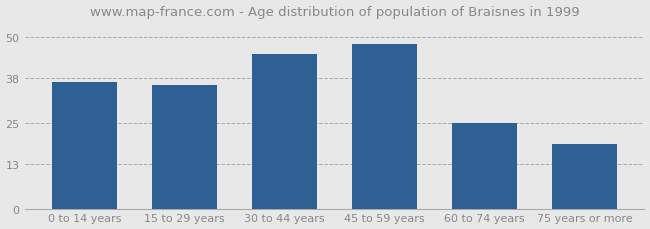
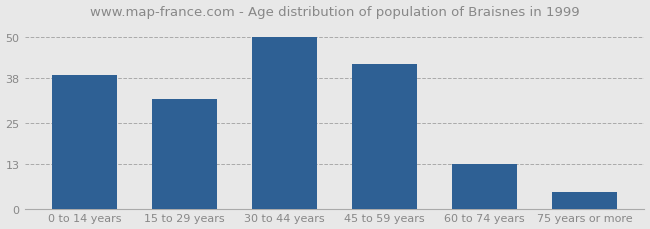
0 to 14 years: 37 -> 39
15 to 29 years: 36 -> 32
30 to 44 years: 45 -> 50
45 to 59 years: 48 -> 42
60 to 74 years: 25 -> 13
75 years or more: 19 -> 5
